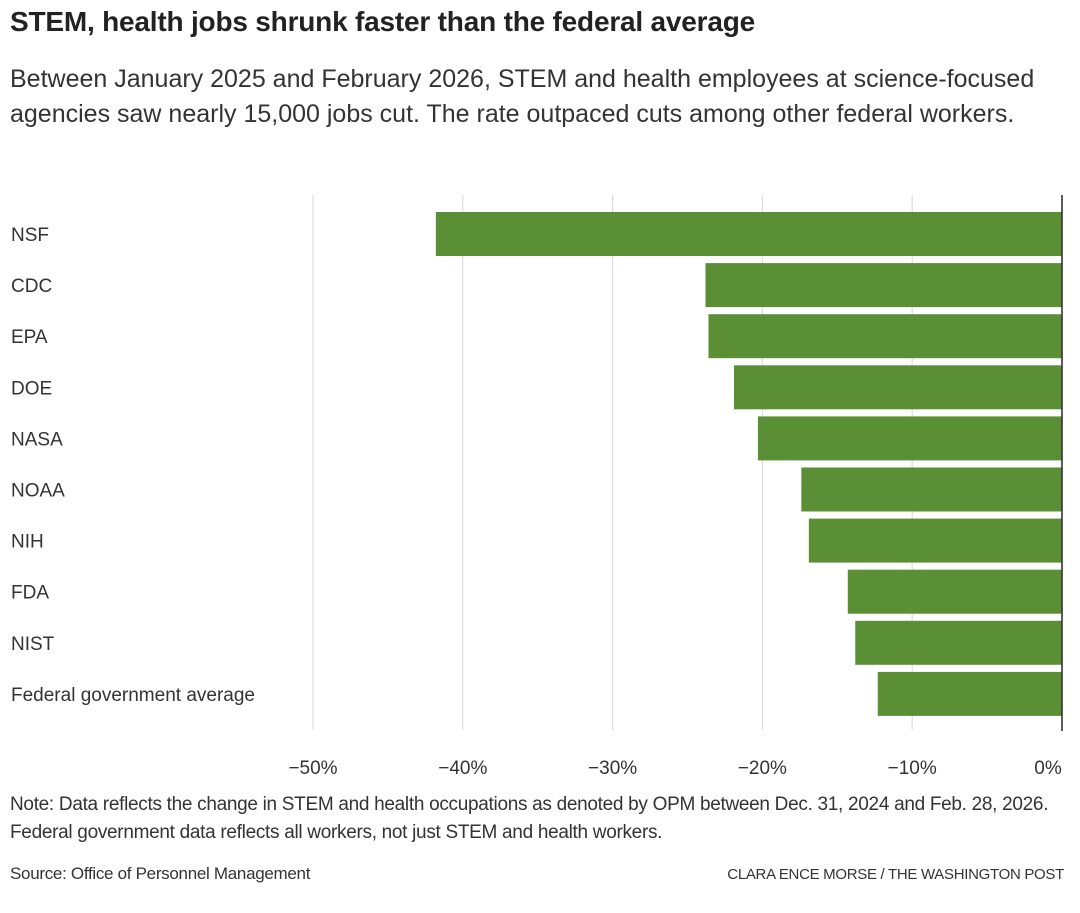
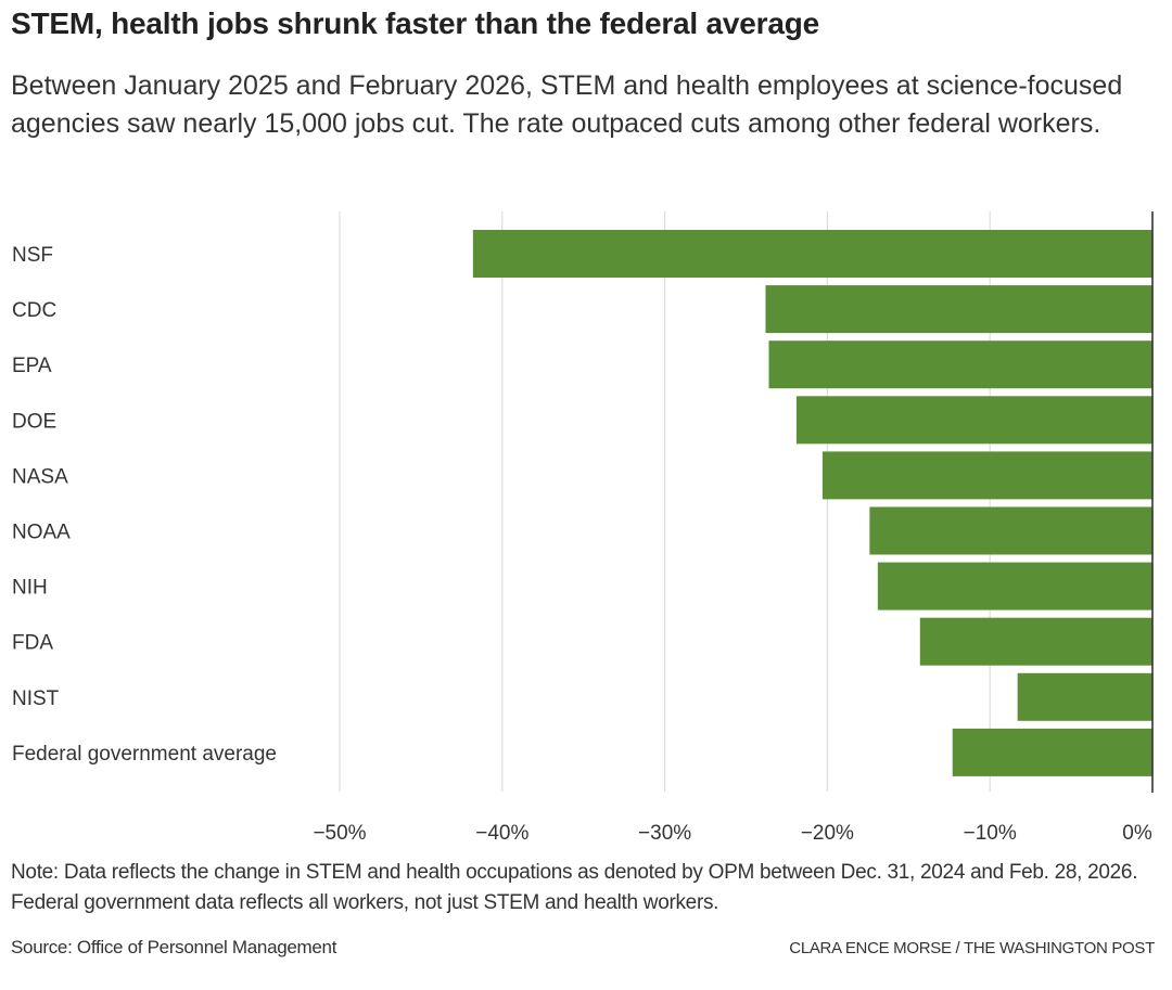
NIST: -13.8% -> -8.3%
